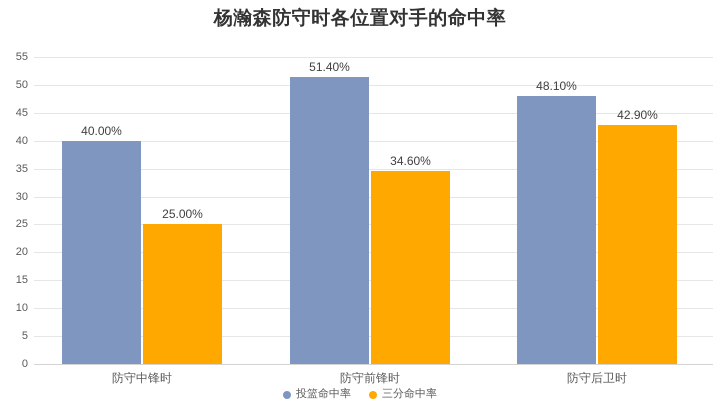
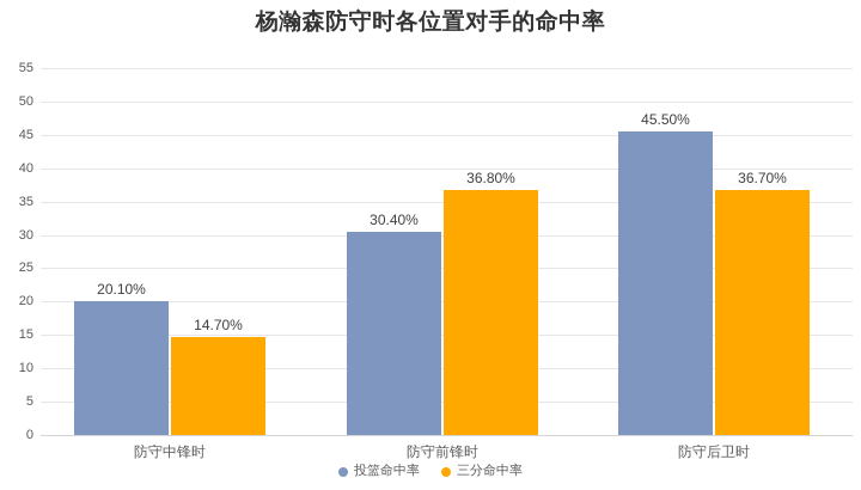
投篮命中率/防守中锋时: 40.00% -> 20.10%
三分命中率/防守中锋时: 25.00% -> 14.70%
投篮命中率/防守前锋时: 51.40% -> 30.40%
三分命中率/防守前锋时: 34.60% -> 36.80%
投篮命中率/防守后卫时: 48.10% -> 45.50%
三分命中率/防守后卫时: 42.90% -> 36.70%
